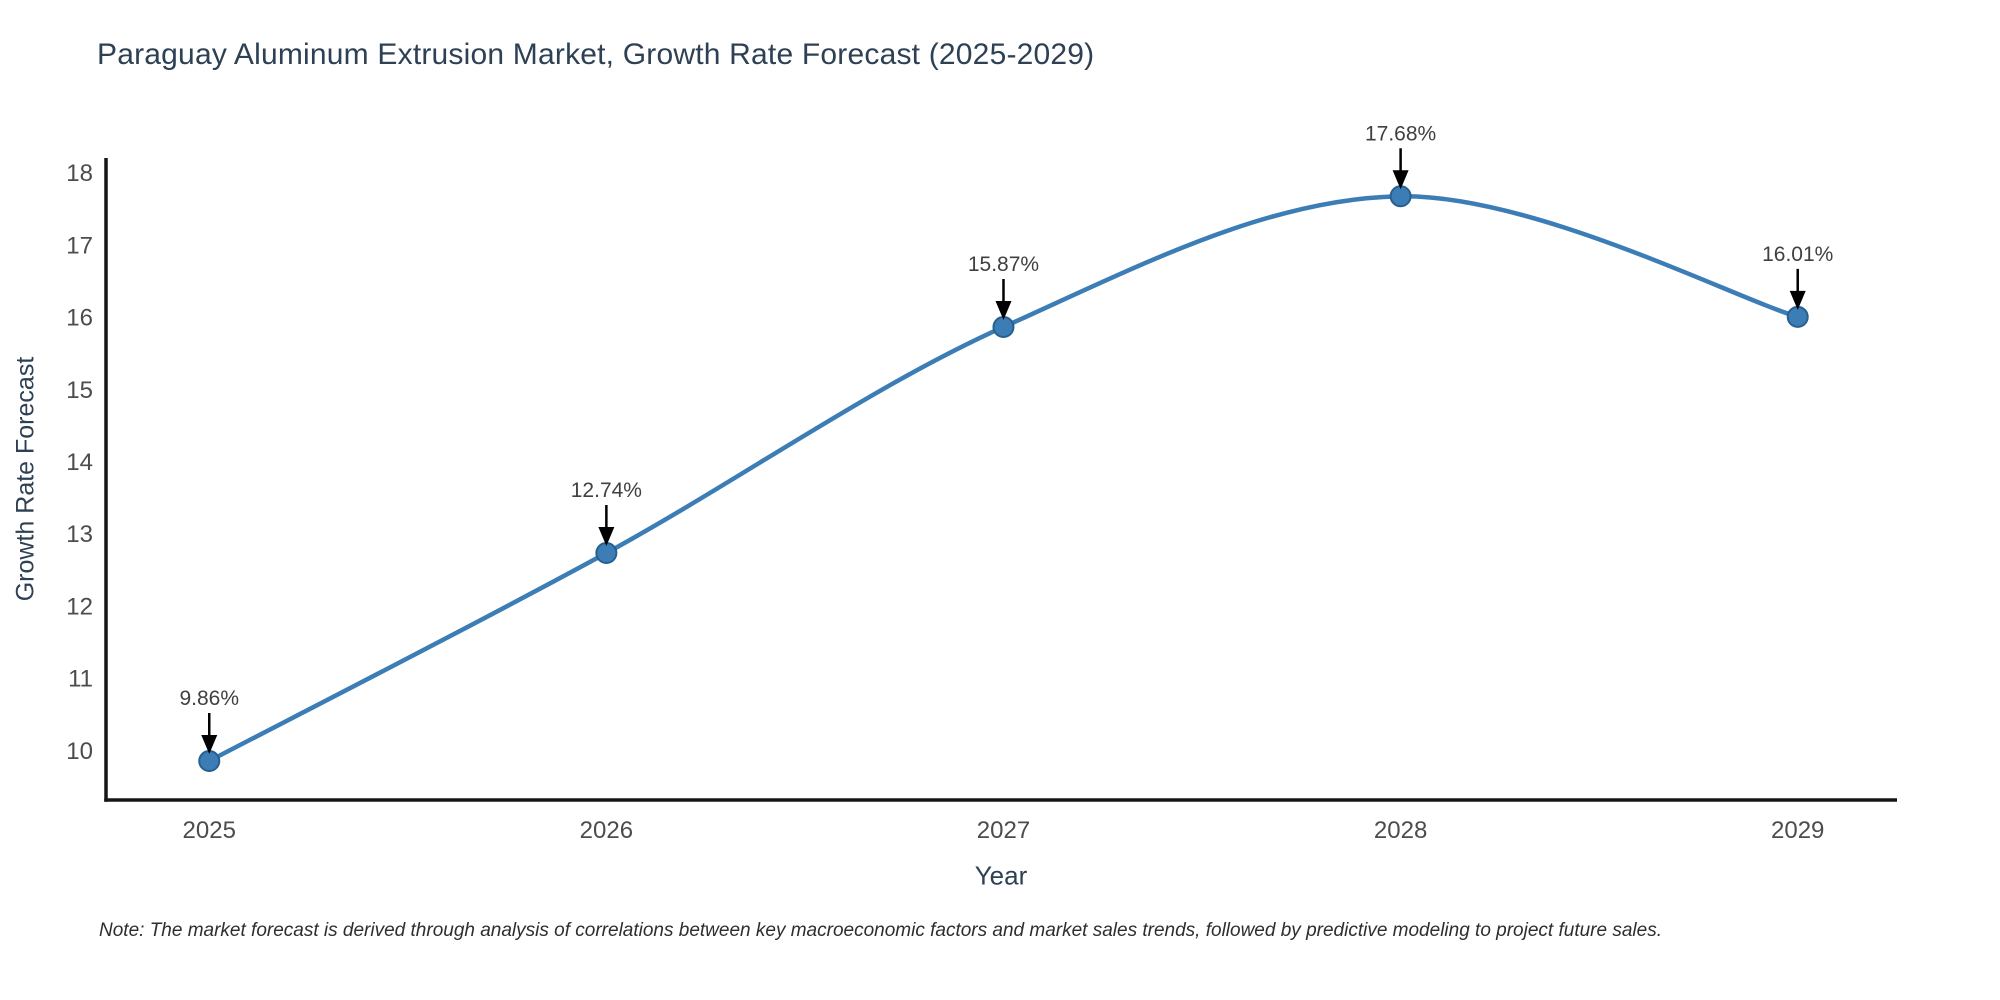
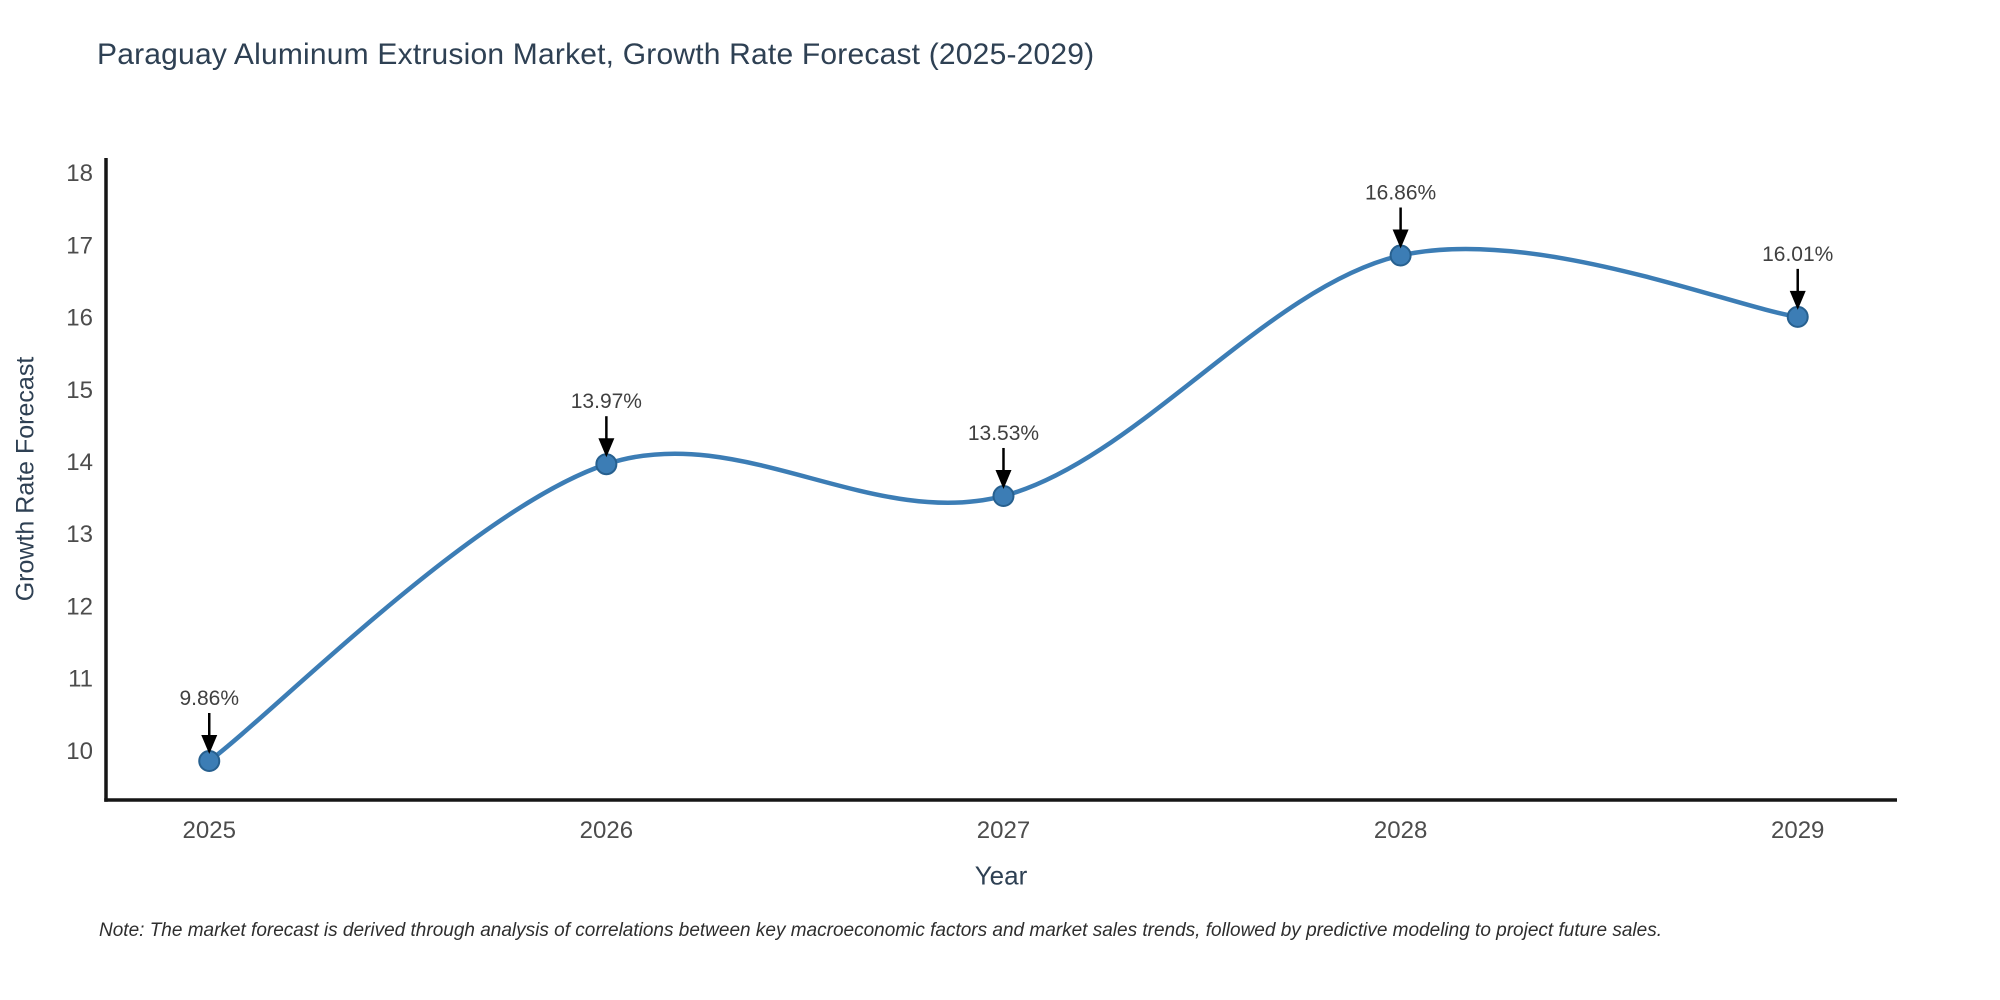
2026: 12.74% -> 13.97%
2027: 15.87% -> 13.53%
2028: 17.68% -> 16.86%
